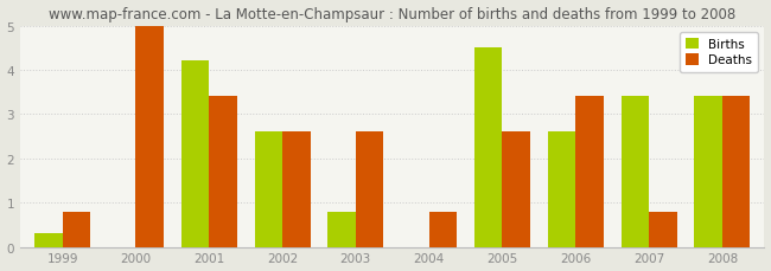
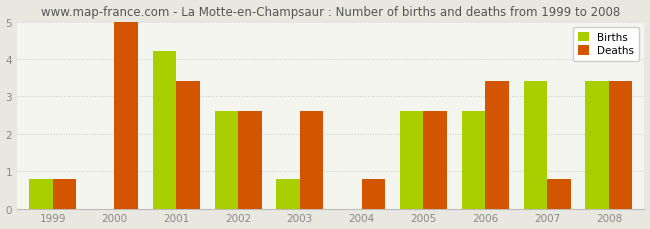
Births/1999: 0.3 -> 0.8
Births/2005: 4.5 -> 2.6
